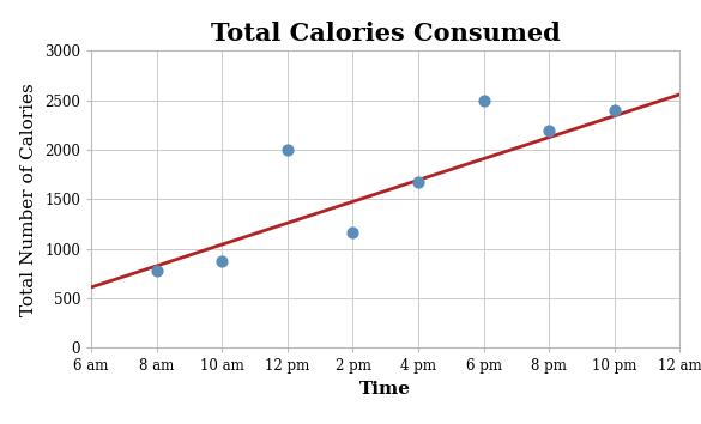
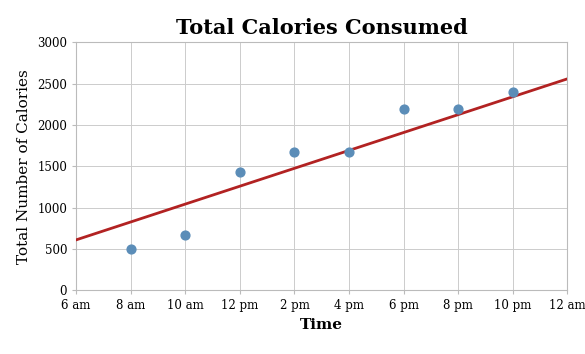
8 am: 780 -> 500
10 am: 880 -> 660
12 pm: 2000 -> 1430
2 pm: 1160 -> 1680
6 pm: 2500 -> 2200
